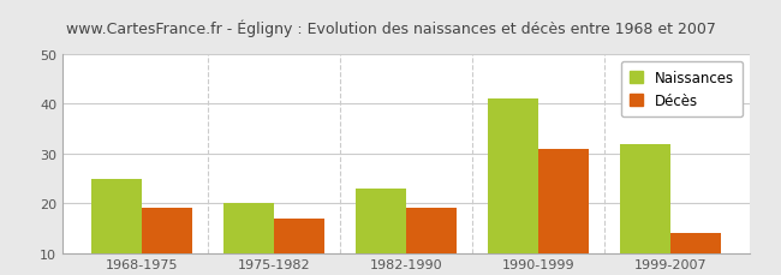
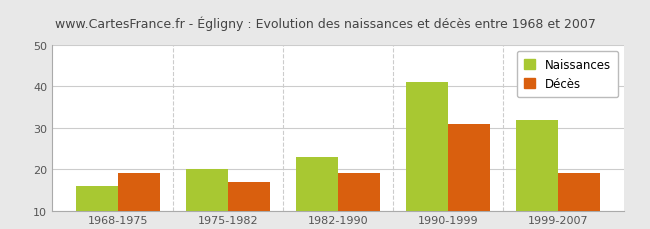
Naissances/1968-1975: 25 -> 16
Décès/1999-2007: 14 -> 19
